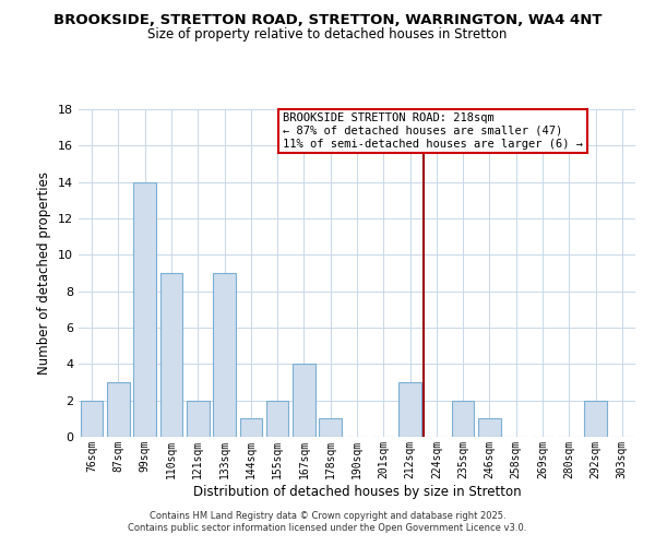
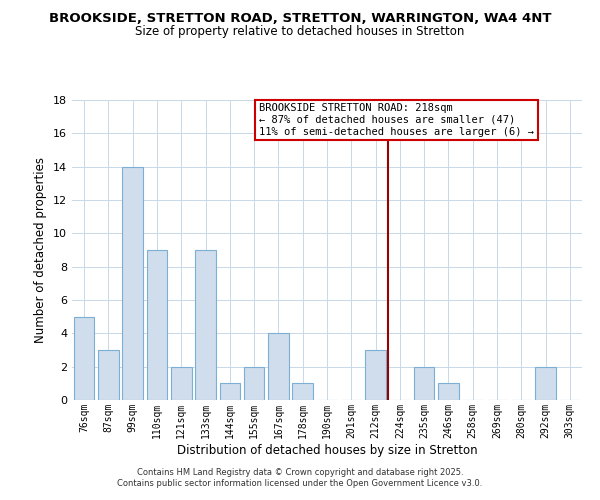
76sqm: 2 -> 5
